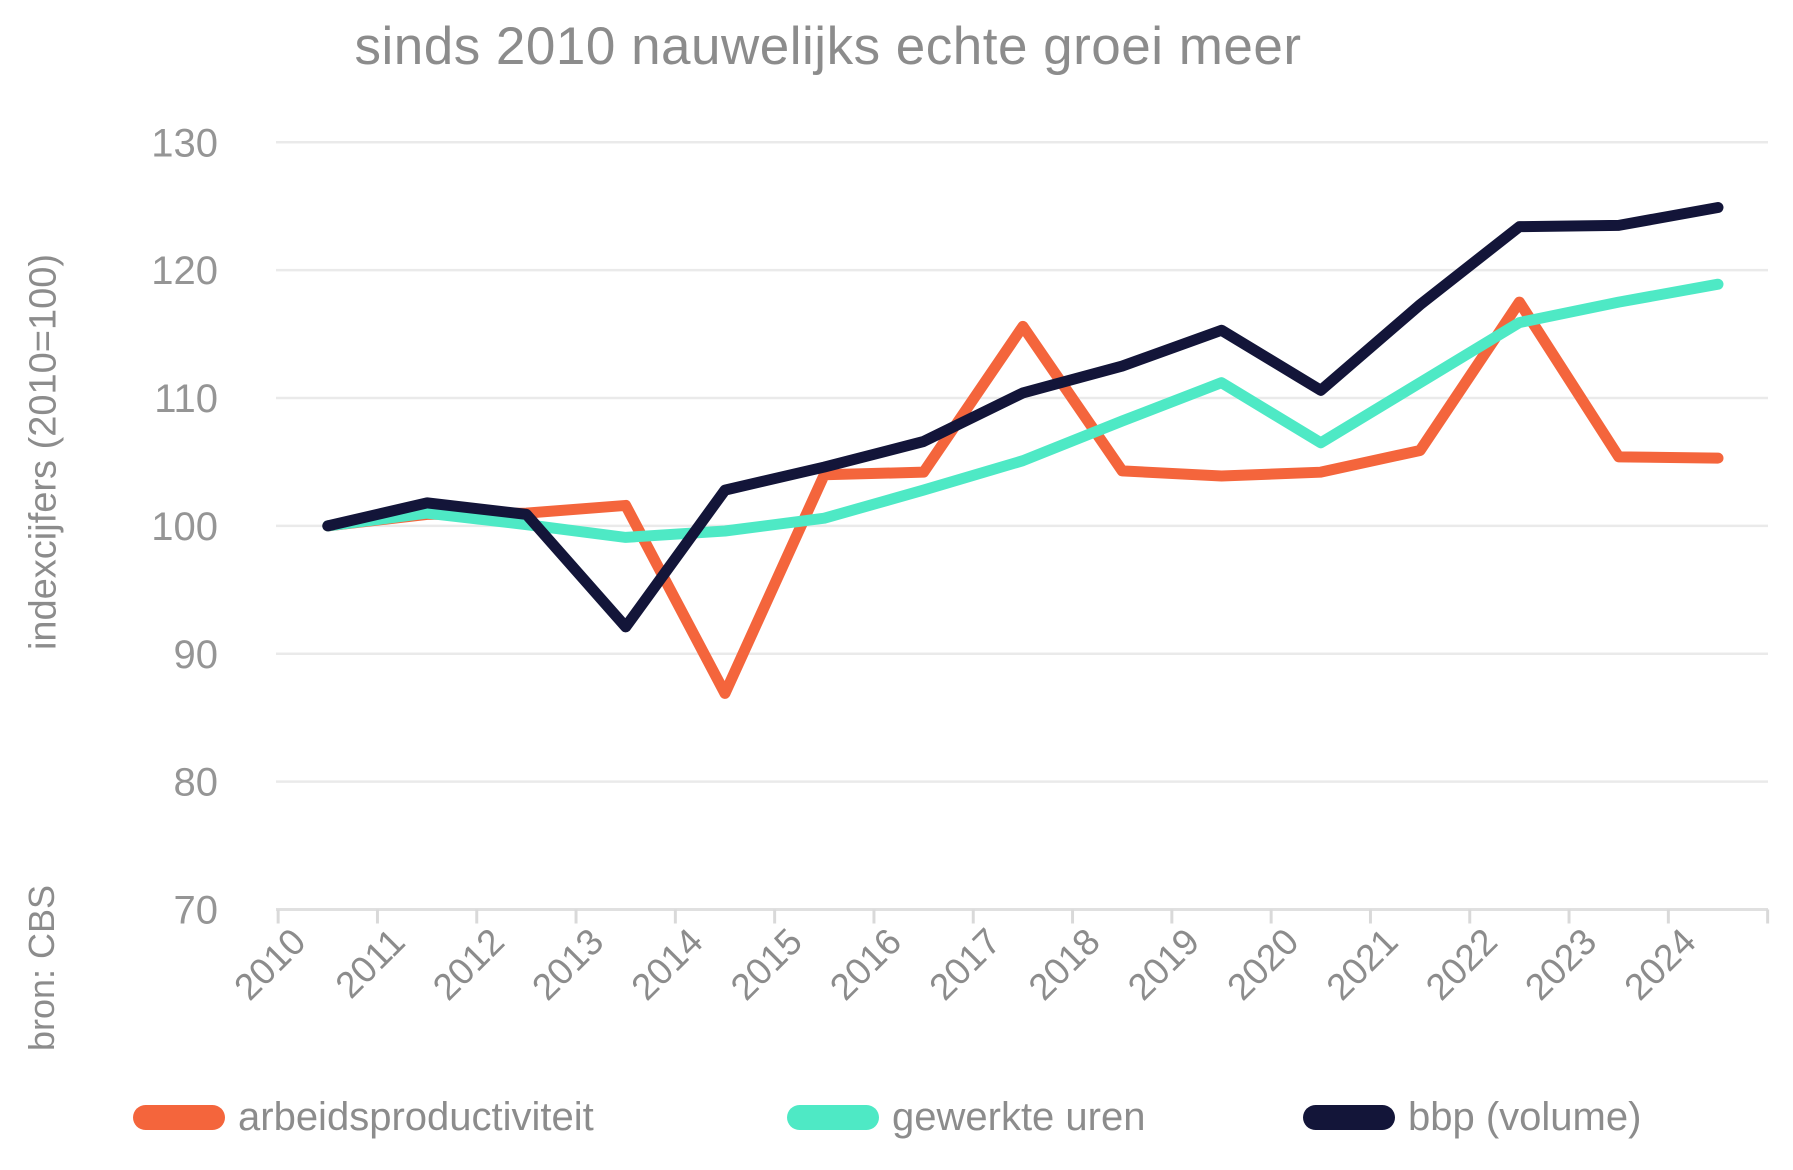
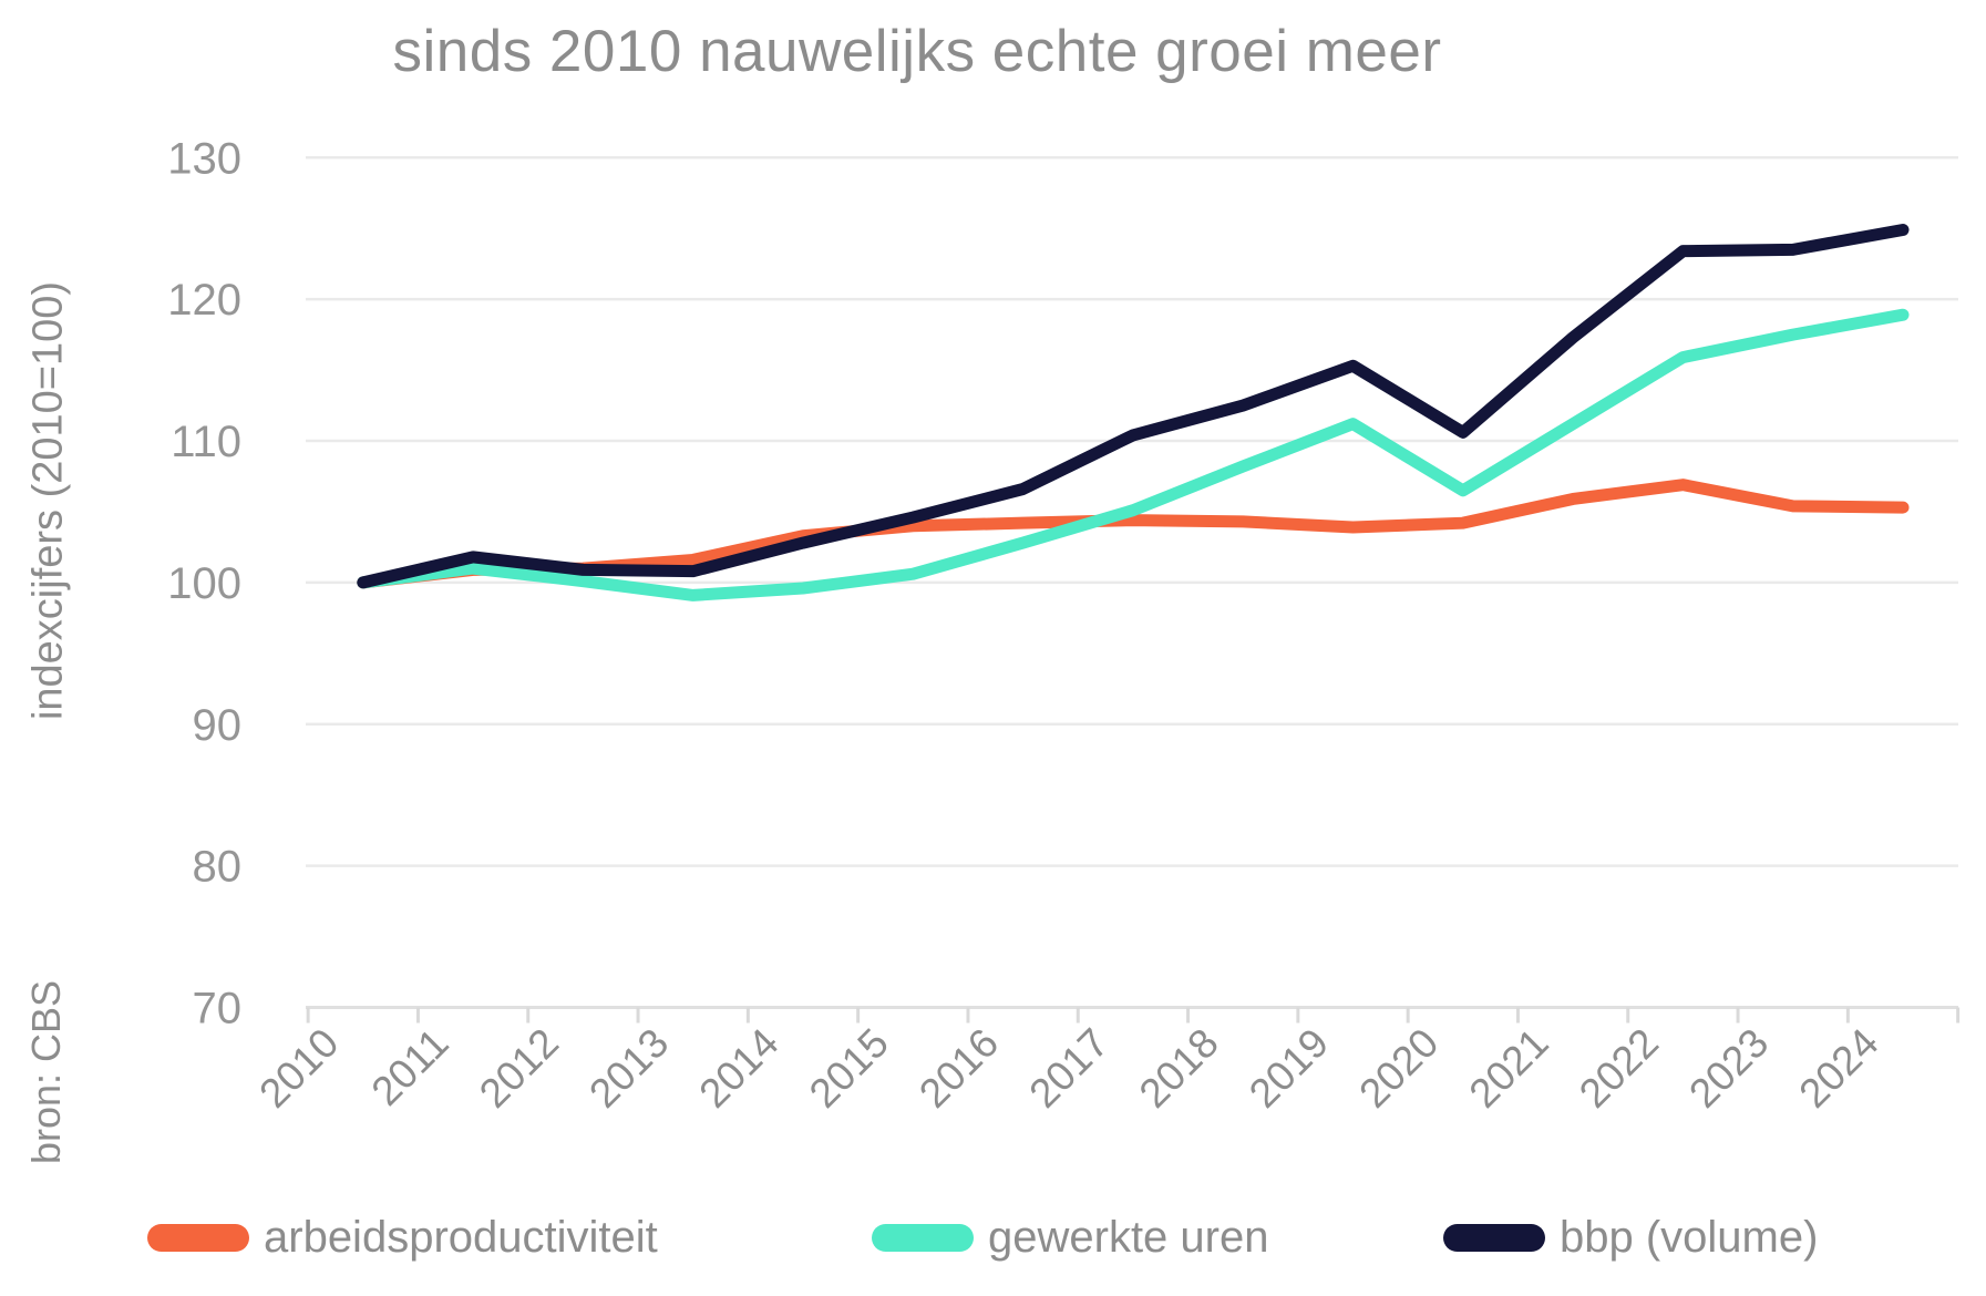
bbp (volume)/2013: 92.1 -> 100.8
arbeidsproductiviteit/2014: 86.9 -> 103.3
arbeidsproductiviteit/2017: 115.6 -> 104.4
arbeidsproductiviteit/2022: 117.5 -> 106.9
